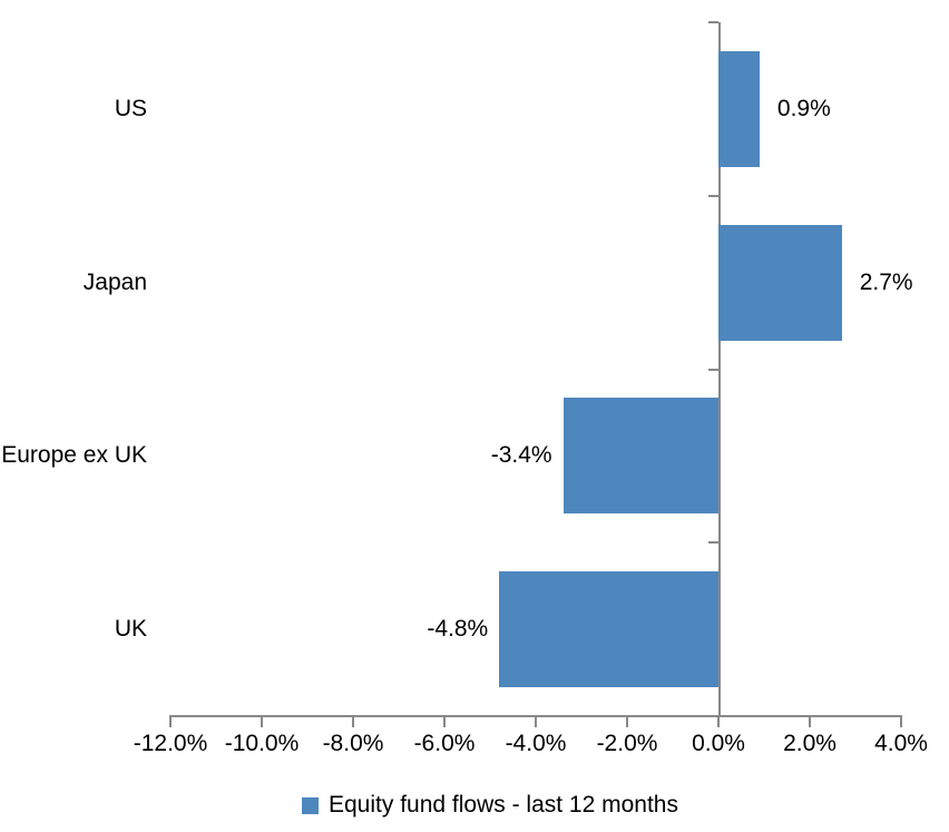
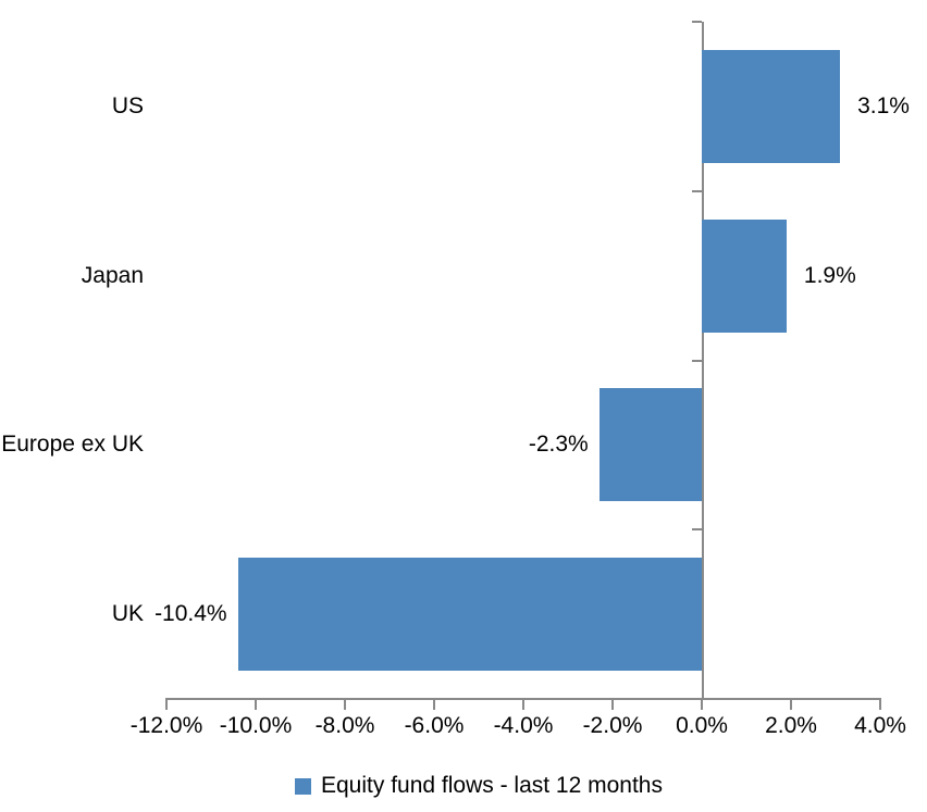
US: 0.9% -> 3.1%
Japan: 2.7% -> 1.9%
Europe ex UK: -3.4% -> -2.3%
UK: -4.8% -> -10.4%
